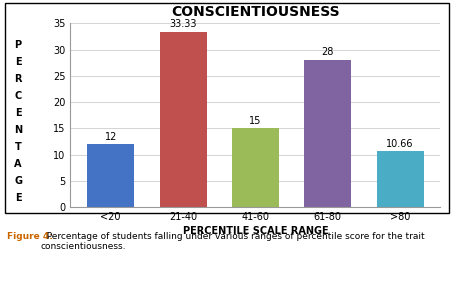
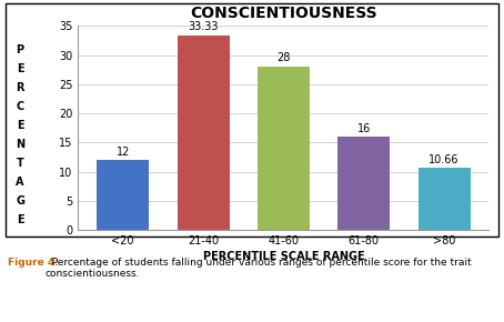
41-60: 15 -> 28
61-80: 28 -> 16
